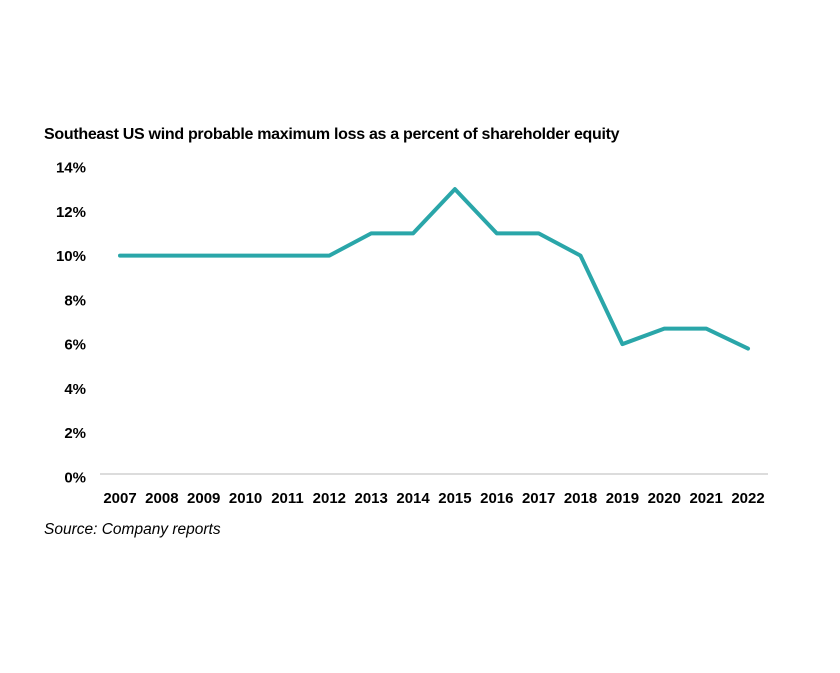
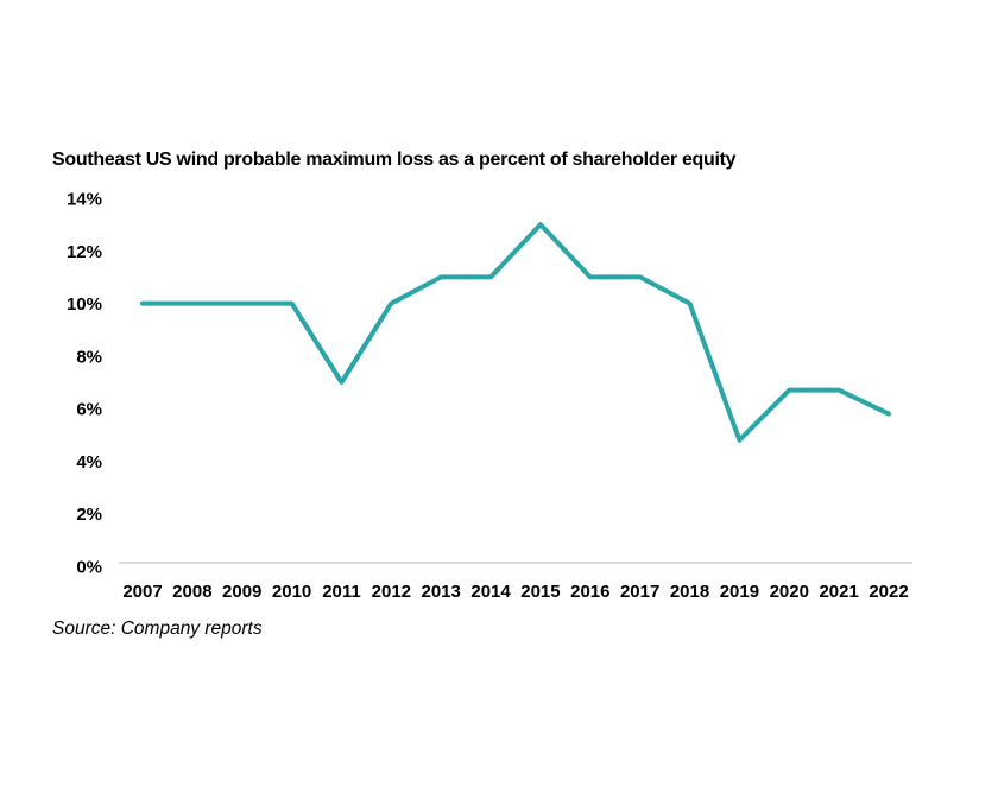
2011: 10.0% -> 7.0%
2019: 6.0% -> 4.8%
